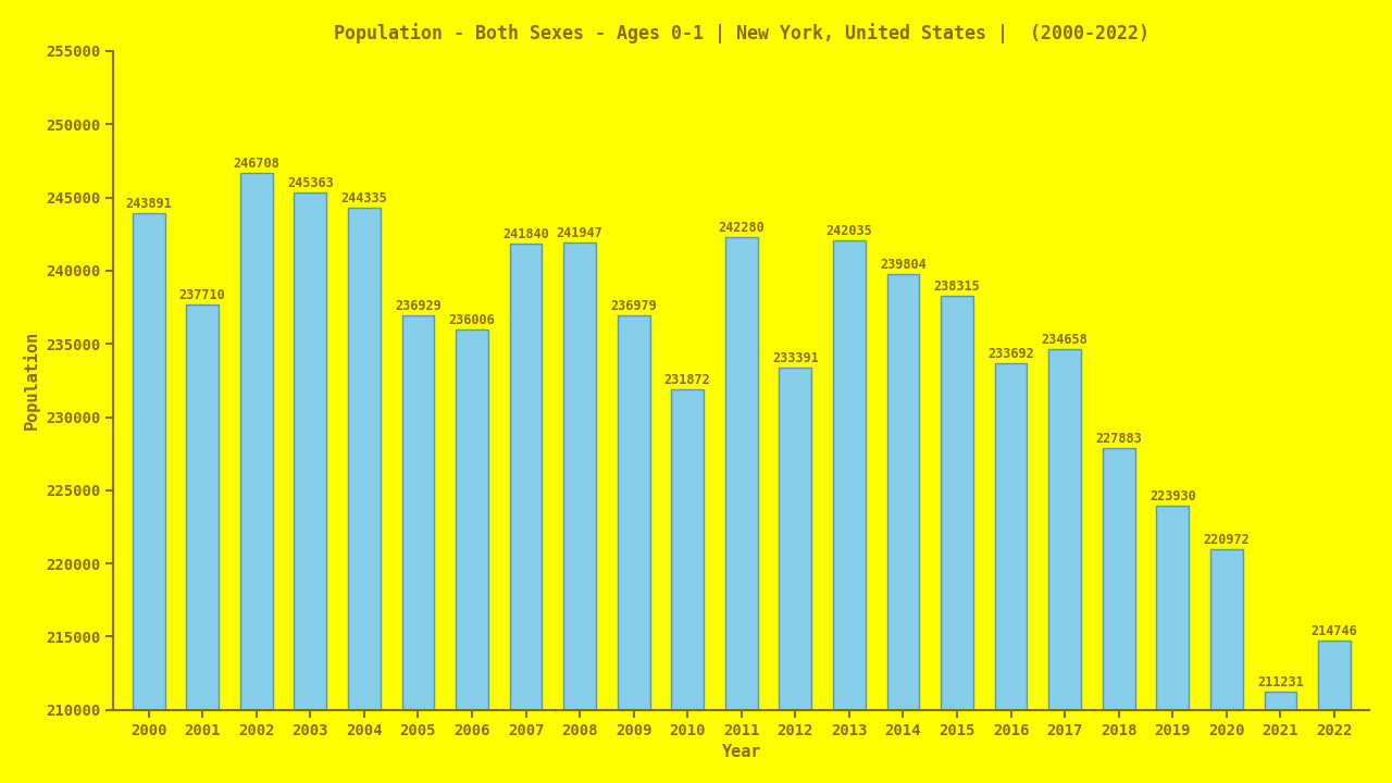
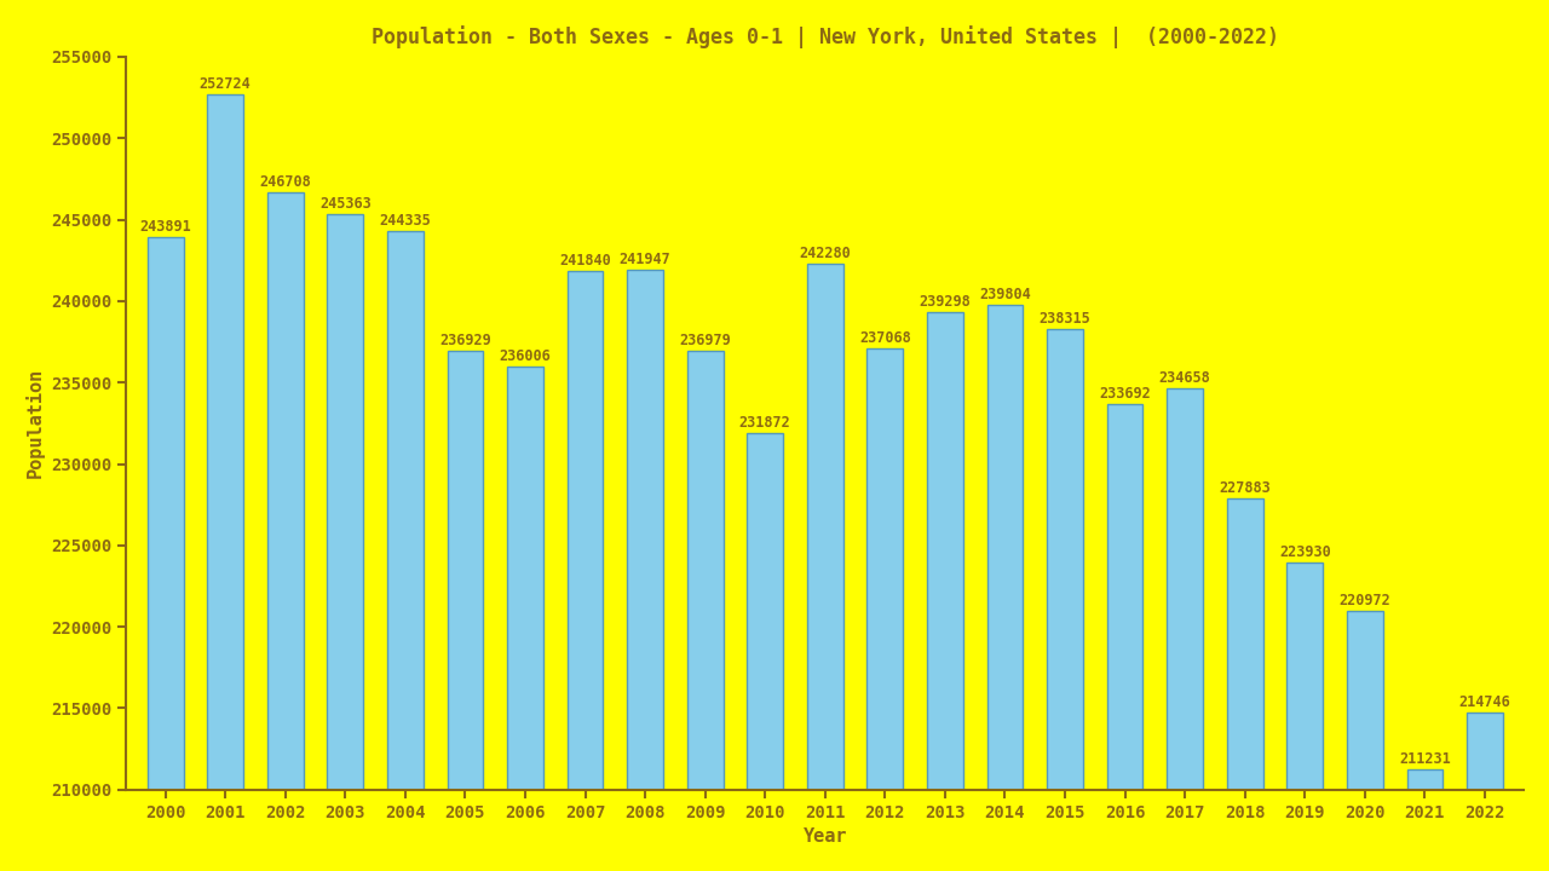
2001: 237710 -> 252724
2012: 233391 -> 237068
2013: 242035 -> 239298
